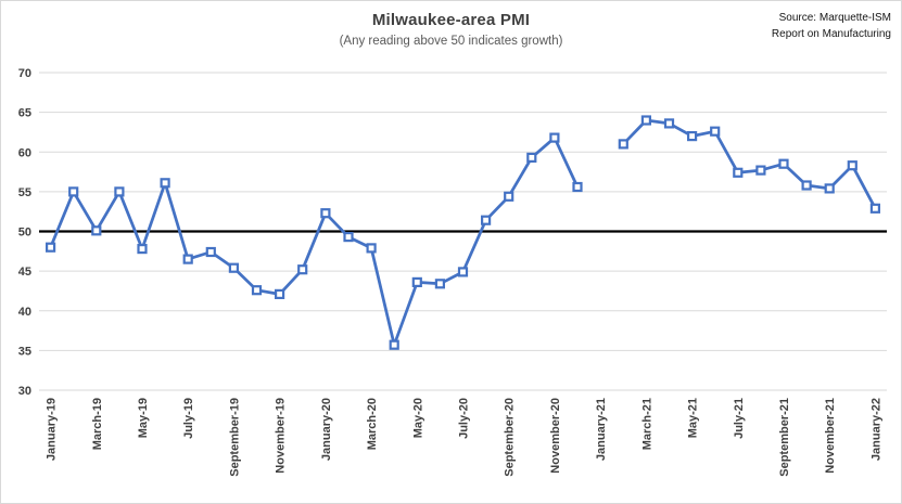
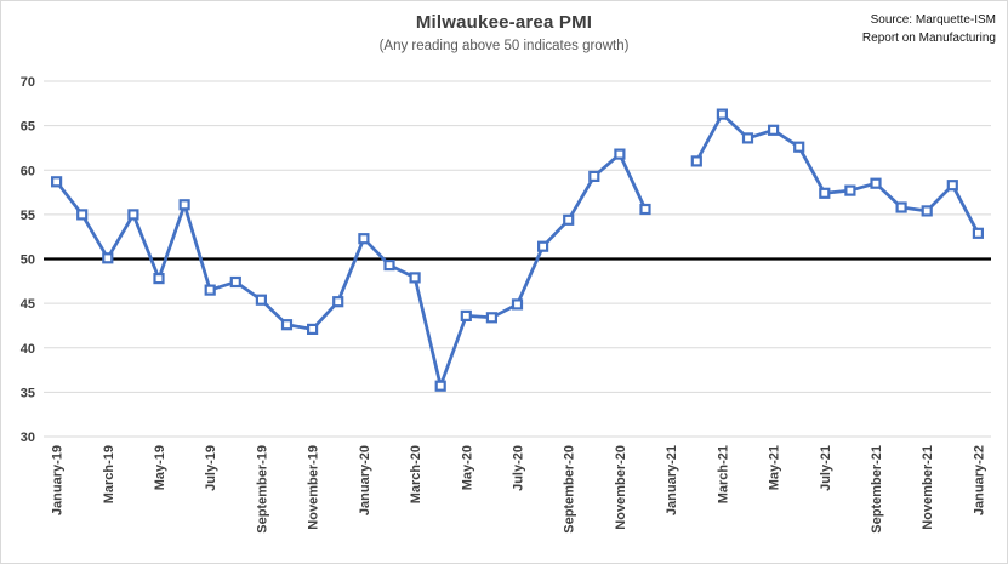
January-19: 48 -> 59
March-21: 64 -> 66
May-21: 62 -> 64
